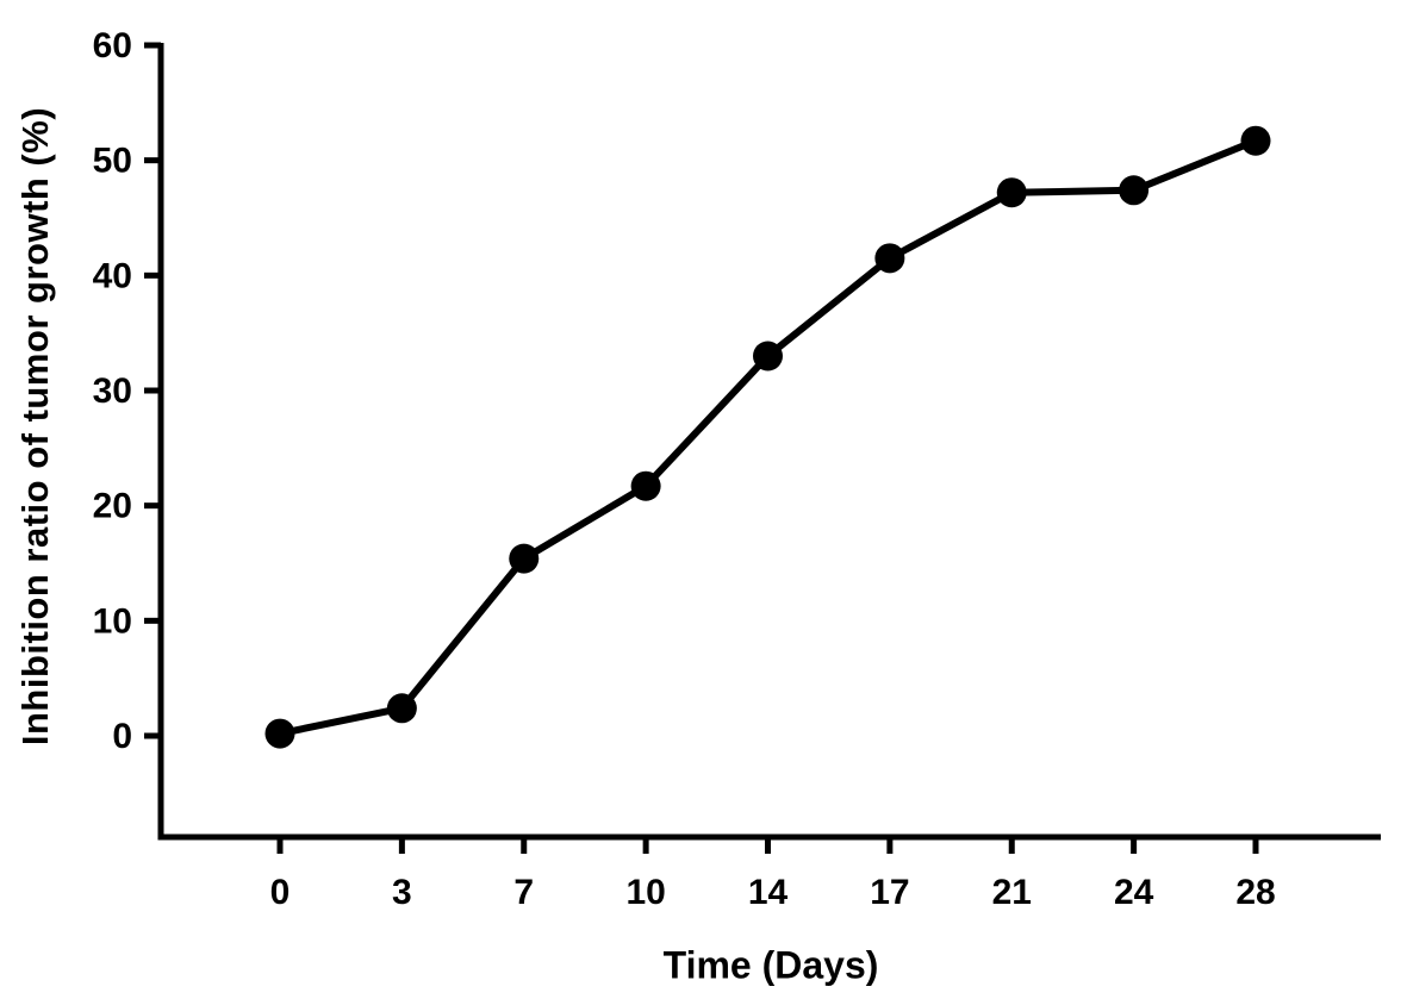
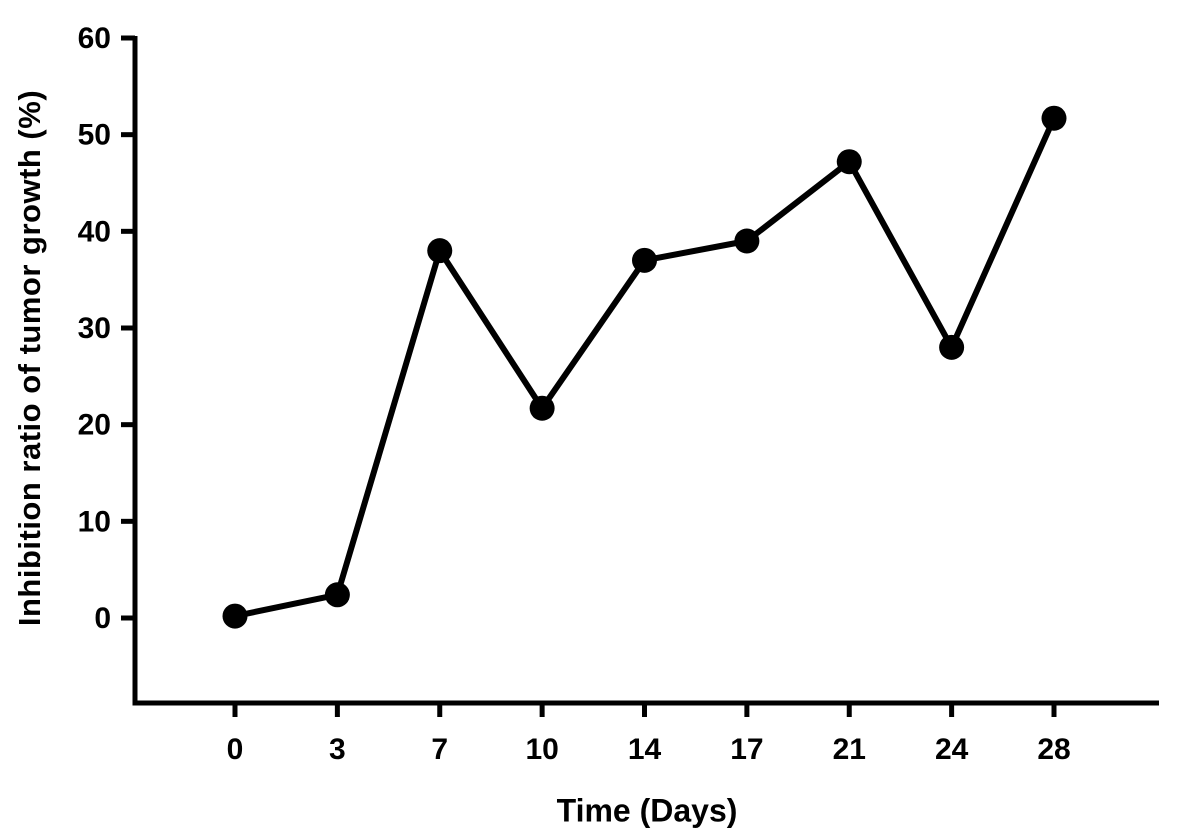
7: 15 -> 38
14: 33 -> 37
17: 42 -> 39
24: 47 -> 28
